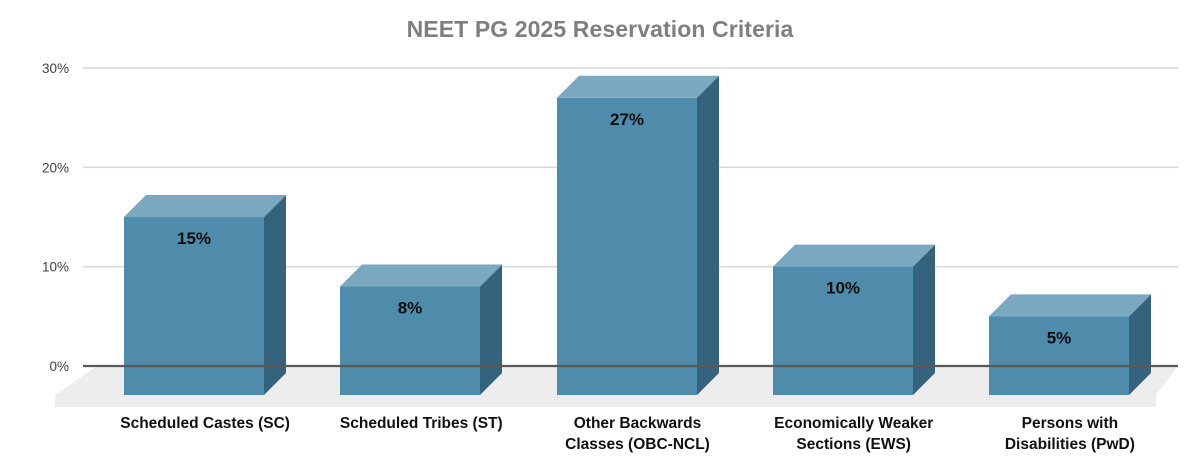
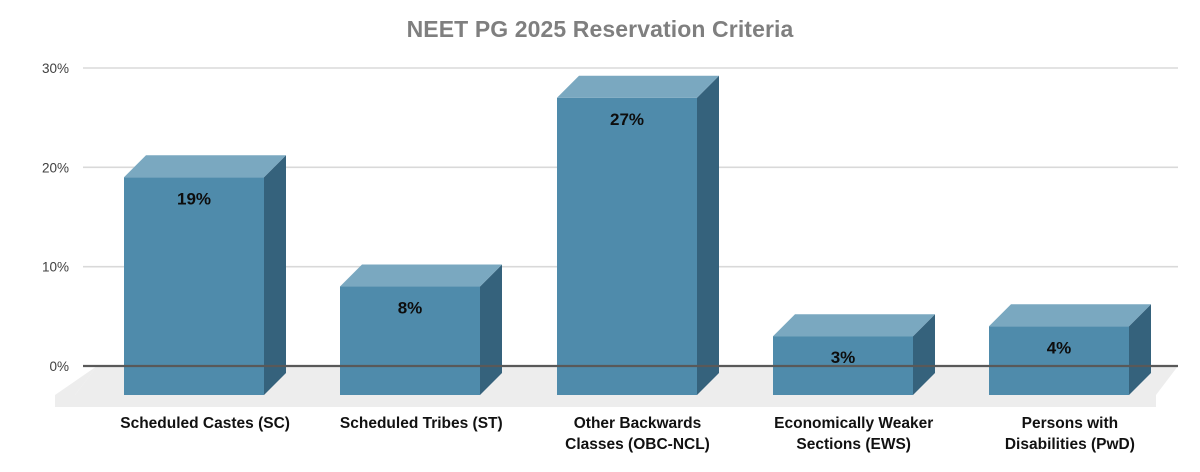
Scheduled Castes (SC): 15% -> 19%
Economically Weaker Sections (EWS): 10% -> 3%
Persons with Disabilities (PwD): 5% -> 4%
